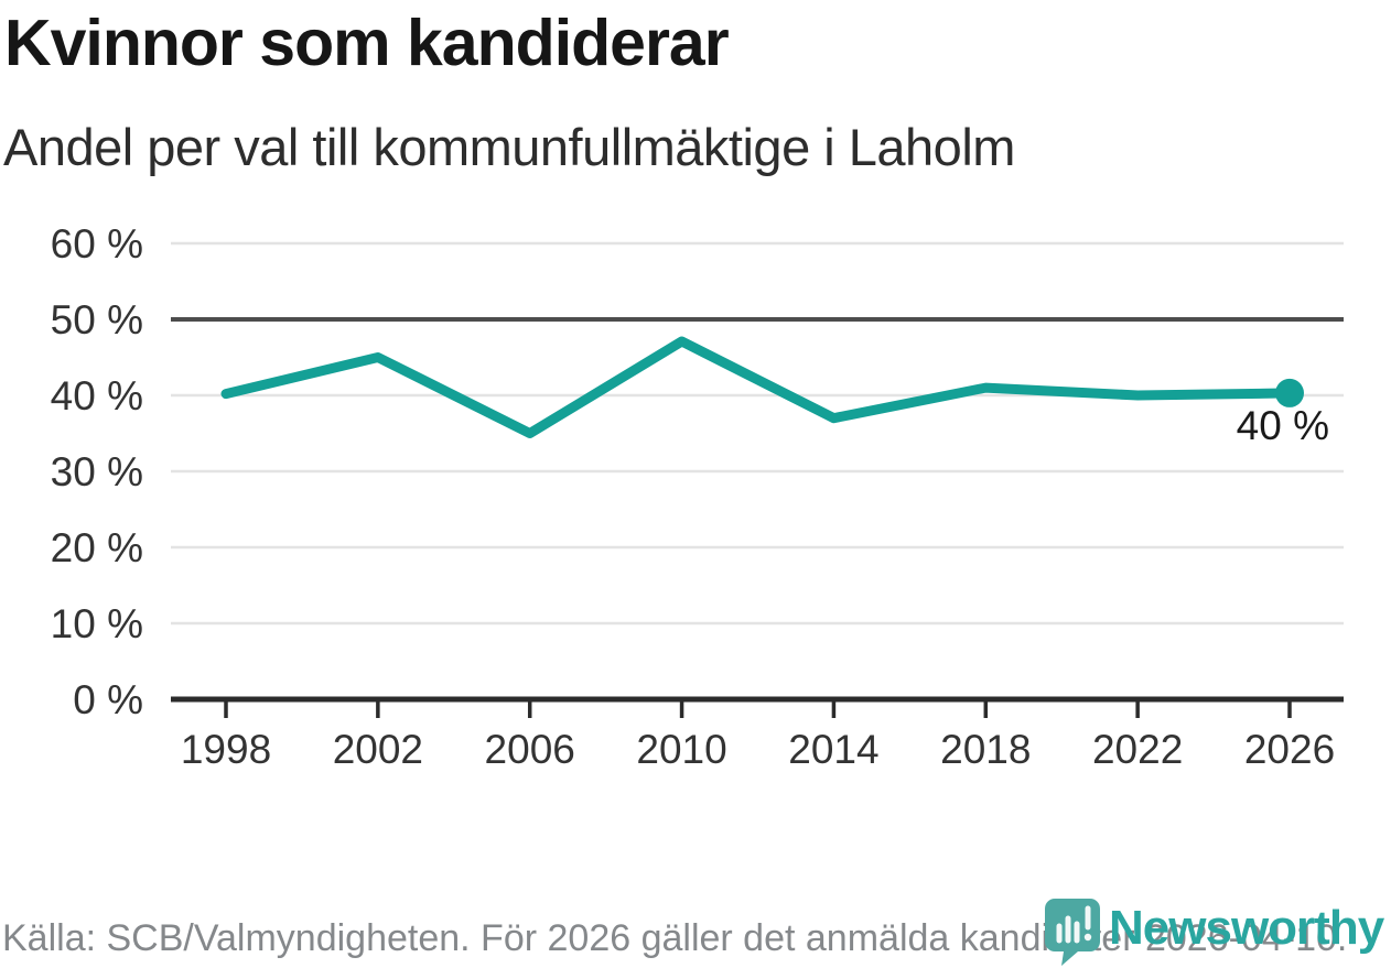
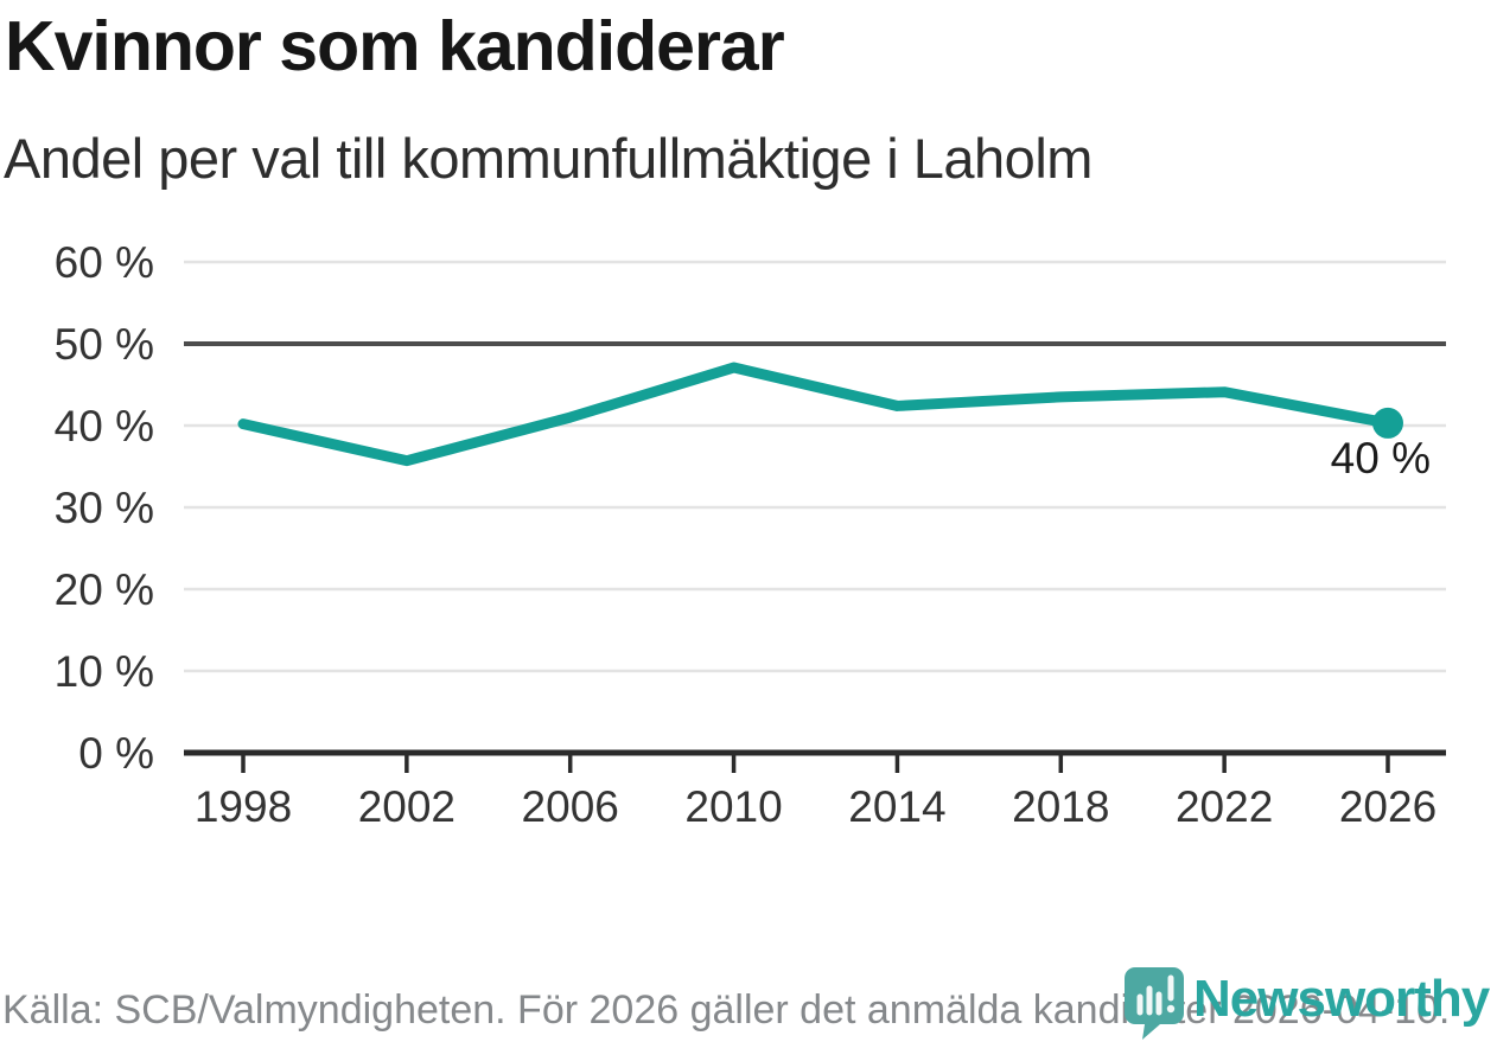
2002: 45% -> 36%
2006: 35% -> 41%
2014: 37% -> 42%
2018: 41% -> 44%
2022: 40% -> 44%
